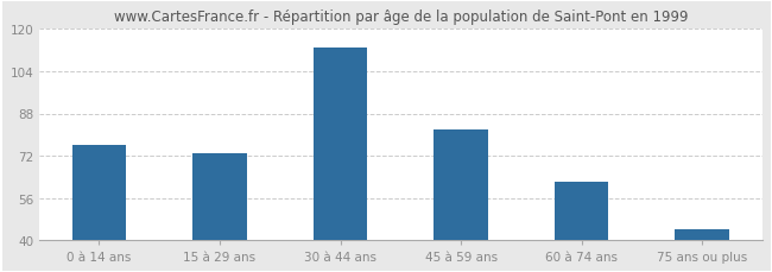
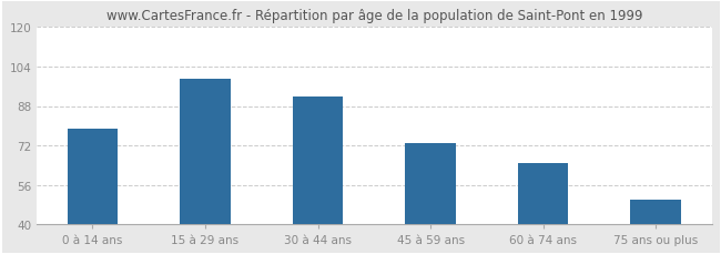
0 à 14 ans: 76 -> 79
15 à 29 ans: 73 -> 99
30 à 44 ans: 113 -> 92
45 à 59 ans: 82 -> 73
60 à 74 ans: 62 -> 65
75 ans ou plus: 44 -> 50
